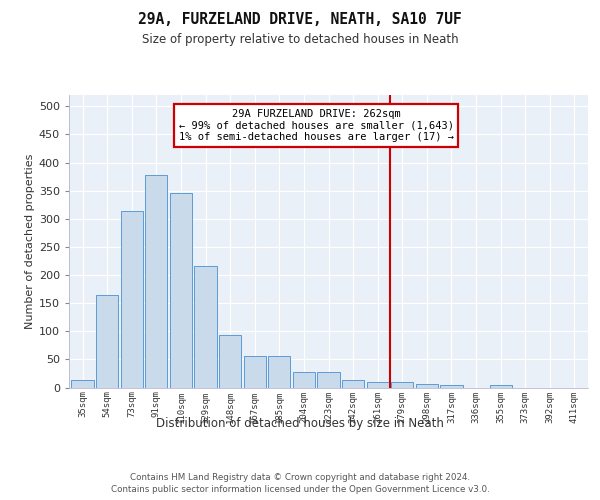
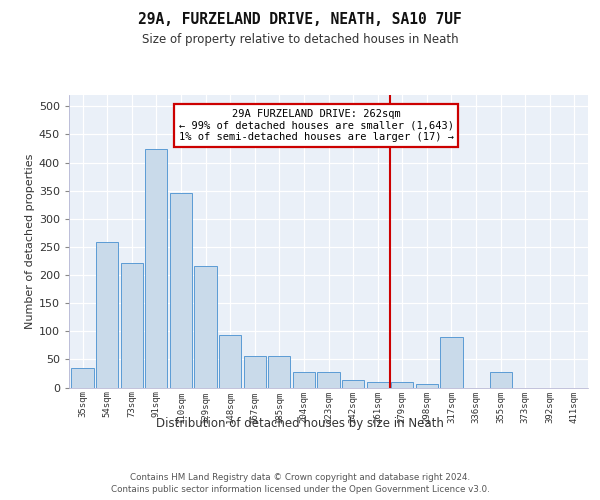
35sqm: 14 -> 34
54sqm: 165 -> 258
73sqm: 314 -> 222
91sqm: 378 -> 424
317sqm: 4 -> 90
355sqm: 4 -> 28
